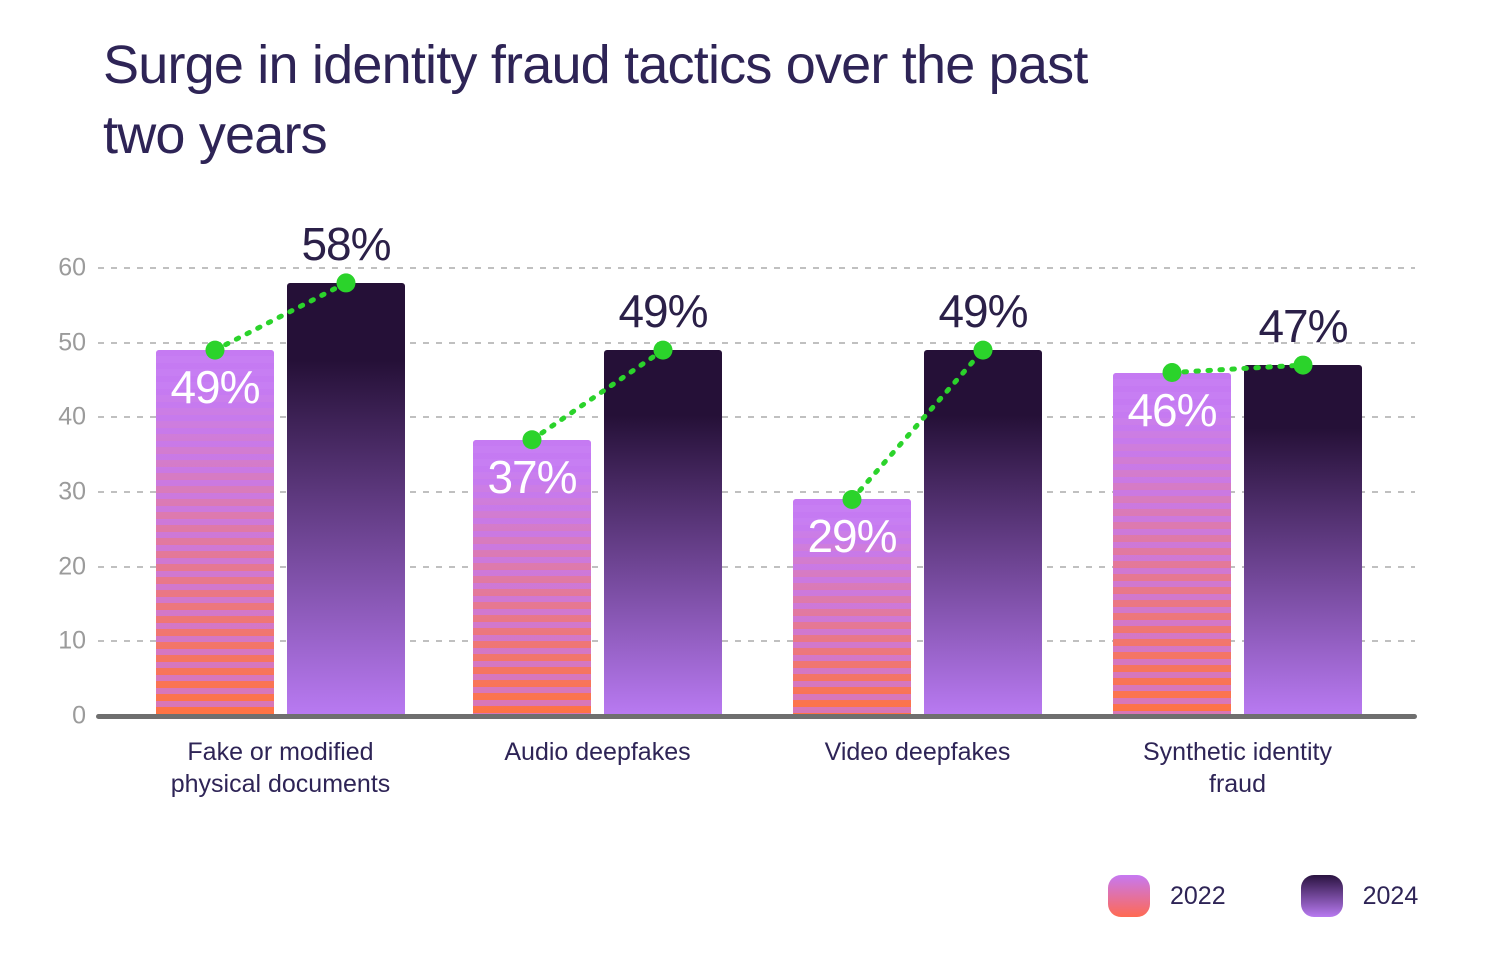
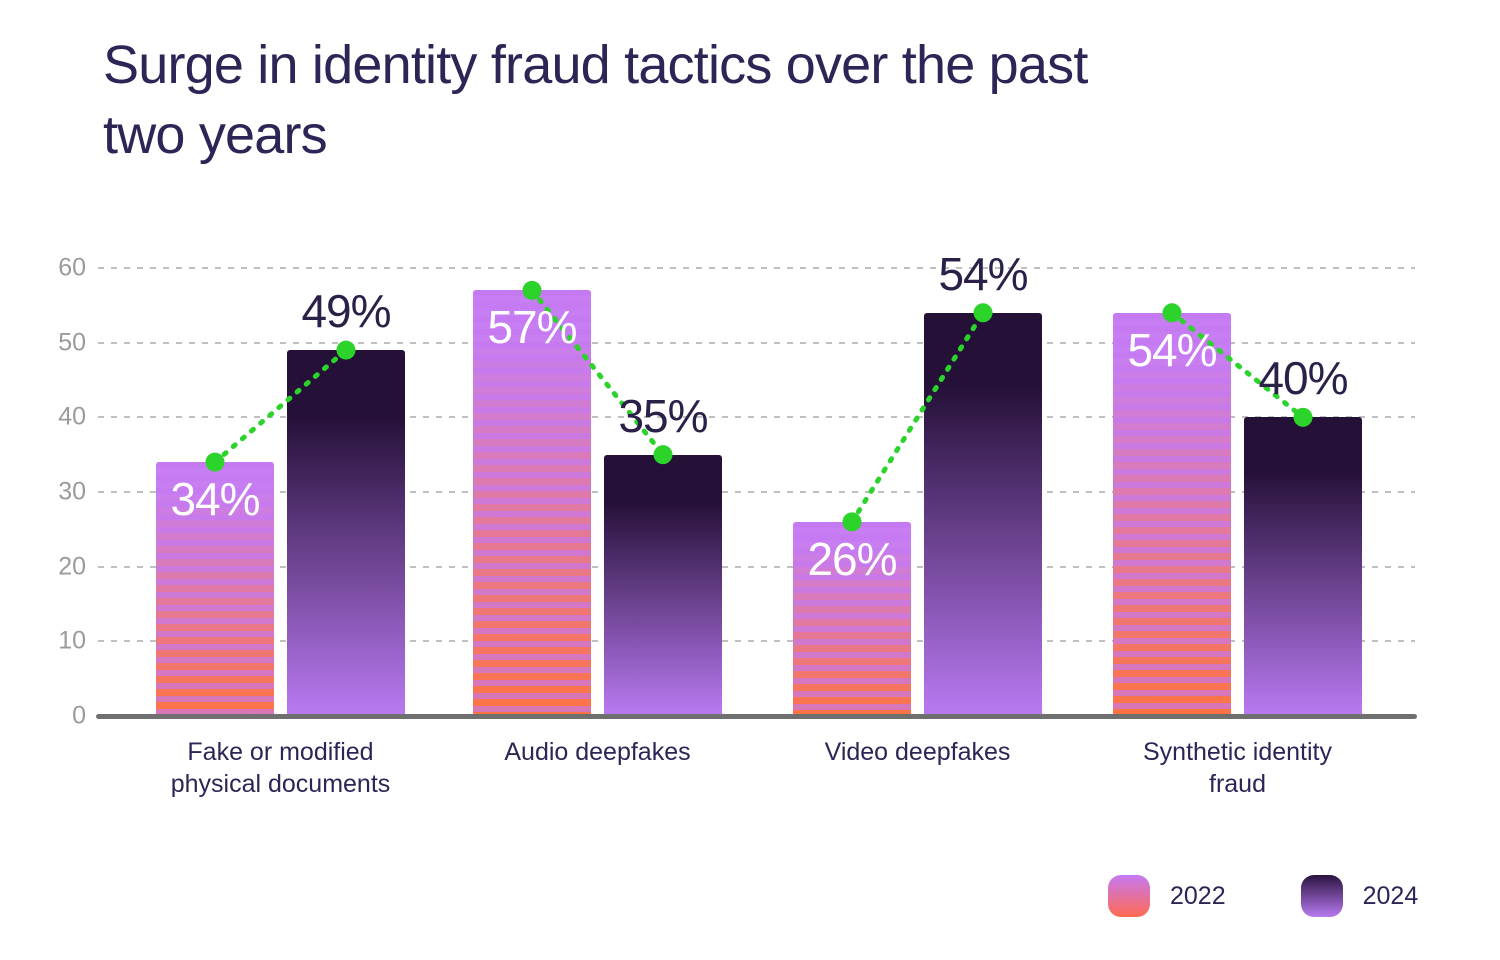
2022/Fake or modified physical documents: 49% -> 34%
2024/Fake or modified physical documents: 58% -> 49%
2022/Audio deepfakes: 37% -> 57%
2024/Audio deepfakes: 49% -> 35%
2022/Video deepfakes: 29% -> 26%
2024/Video deepfakes: 49% -> 54%
2022/Synthetic identity fraud: 46% -> 54%
2024/Synthetic identity fraud: 47% -> 40%
